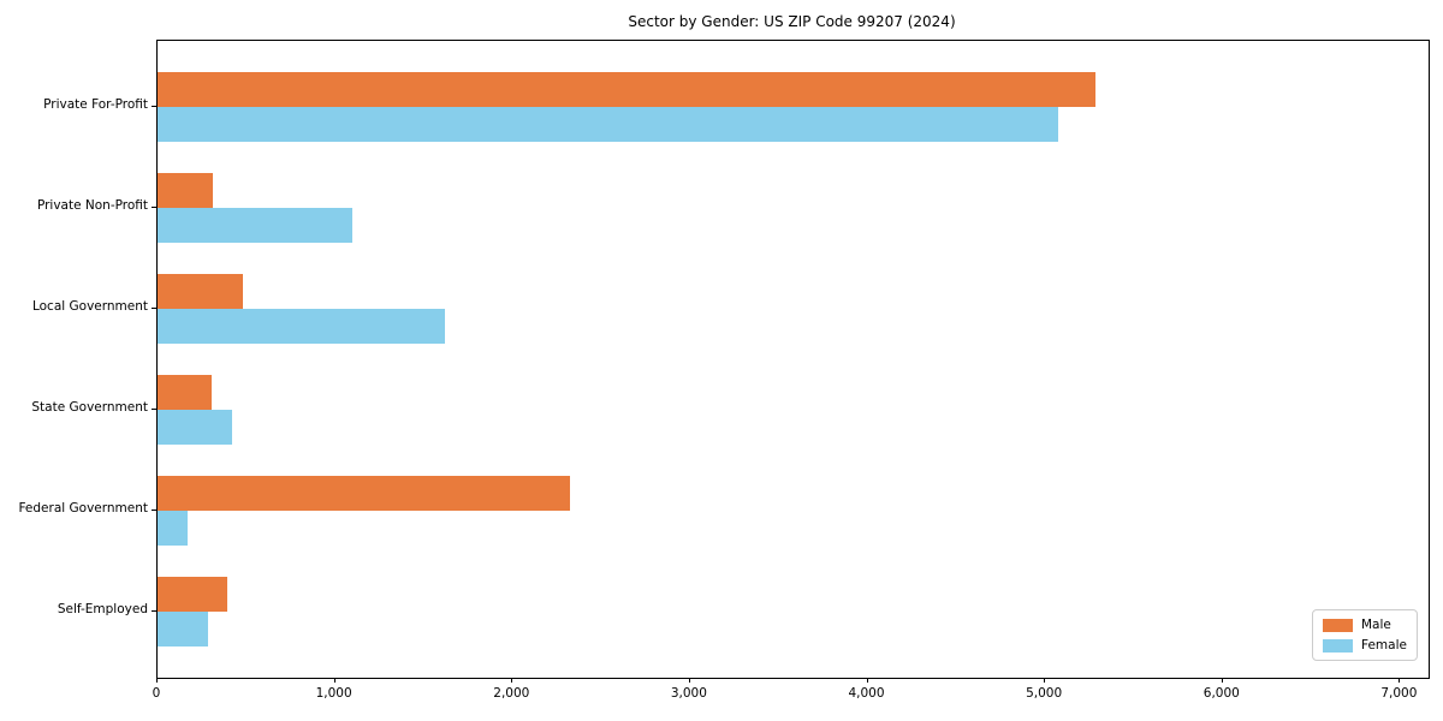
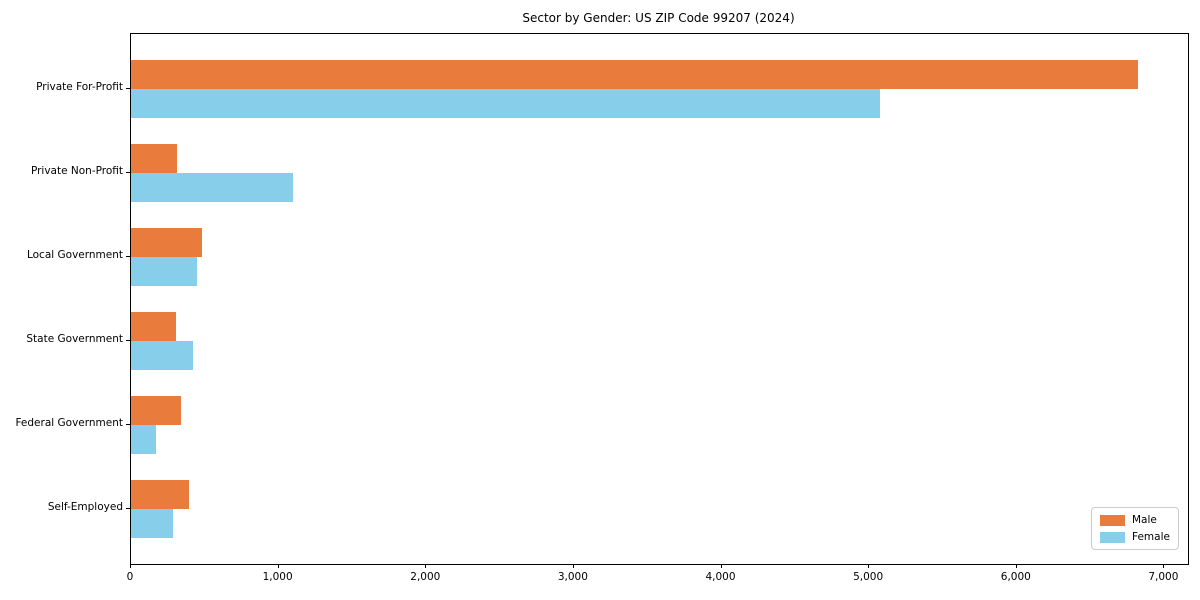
Male/Private For-Profit: 5280 -> 6820
Female/Local Government: 1620 -> 450
Male/Federal Government: 2320 -> 340
